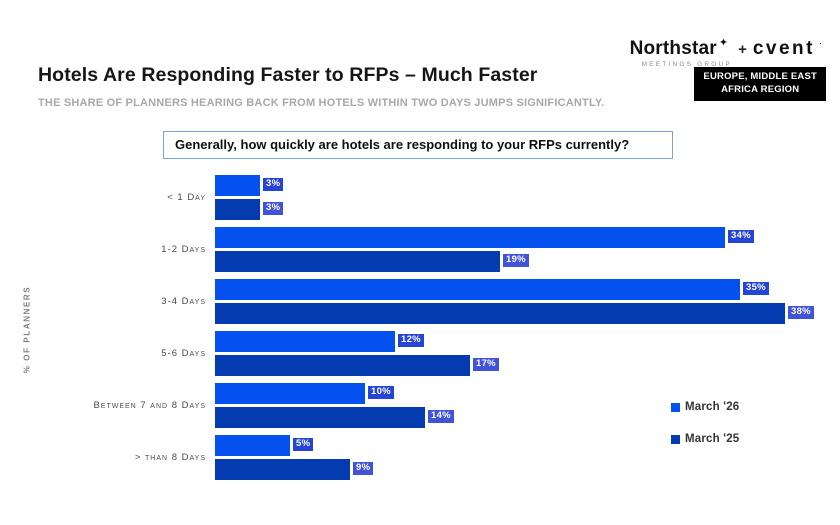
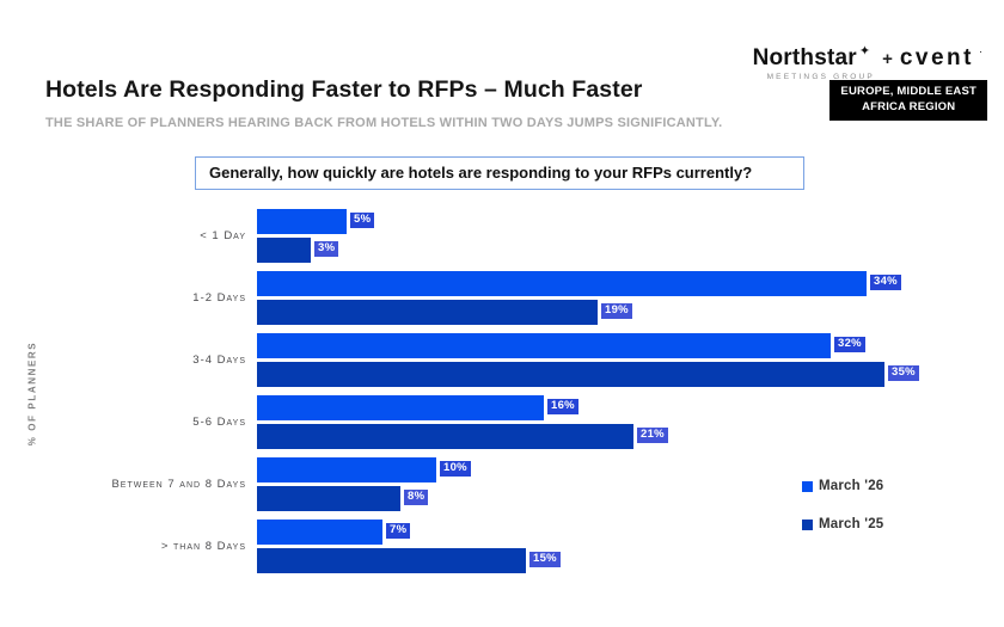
March '26/< 1 Day: 3% -> 5%
March '26/3-4 Days: 35% -> 32%
March '25/3-4 Days: 38% -> 35%
March '26/5-6 Days: 12% -> 16%
March '25/5-6 Days: 17% -> 21%
March '25/Between 7 and 8 Days: 14% -> 8%
March '26/> than 8 Days: 5% -> 7%
March '25/> than 8 Days: 9% -> 15%
